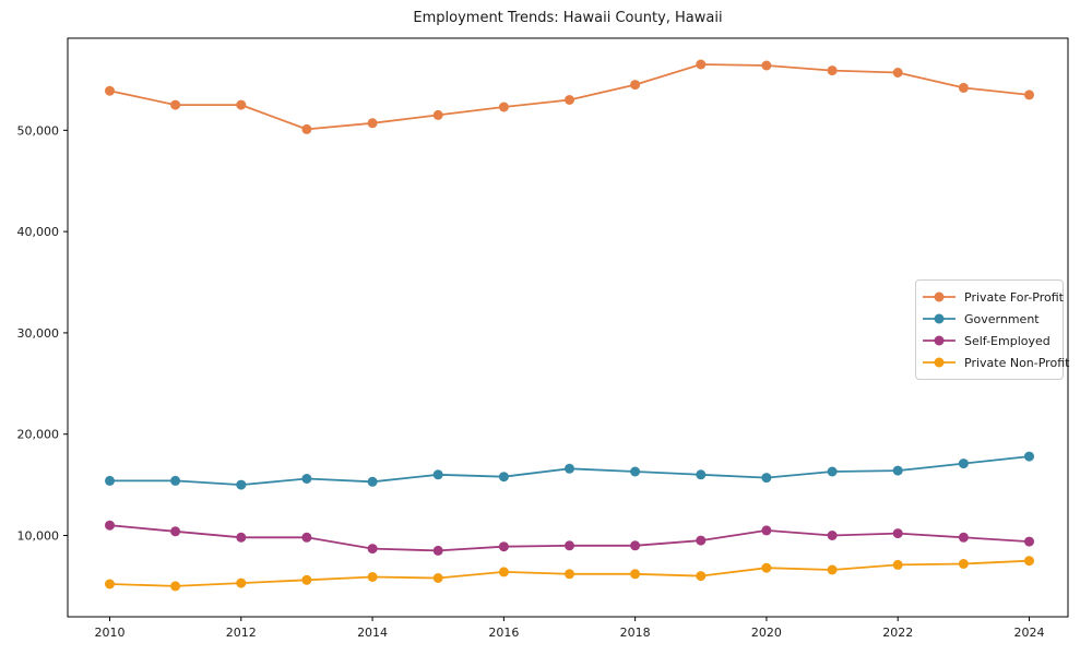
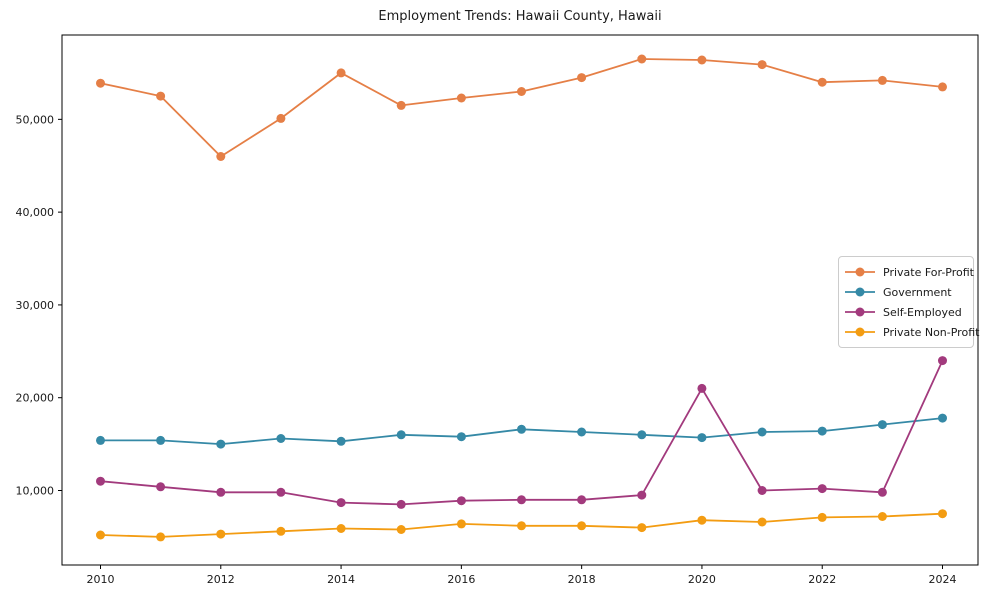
Private For-Profit/2012: 52000 -> 46000
Private For-Profit/2014: 51000 -> 55000
Self-Employed/2020: 10000 -> 21000
Private For-Profit/2022: 56000 -> 54000
Self-Employed/2024: 9000 -> 24000
